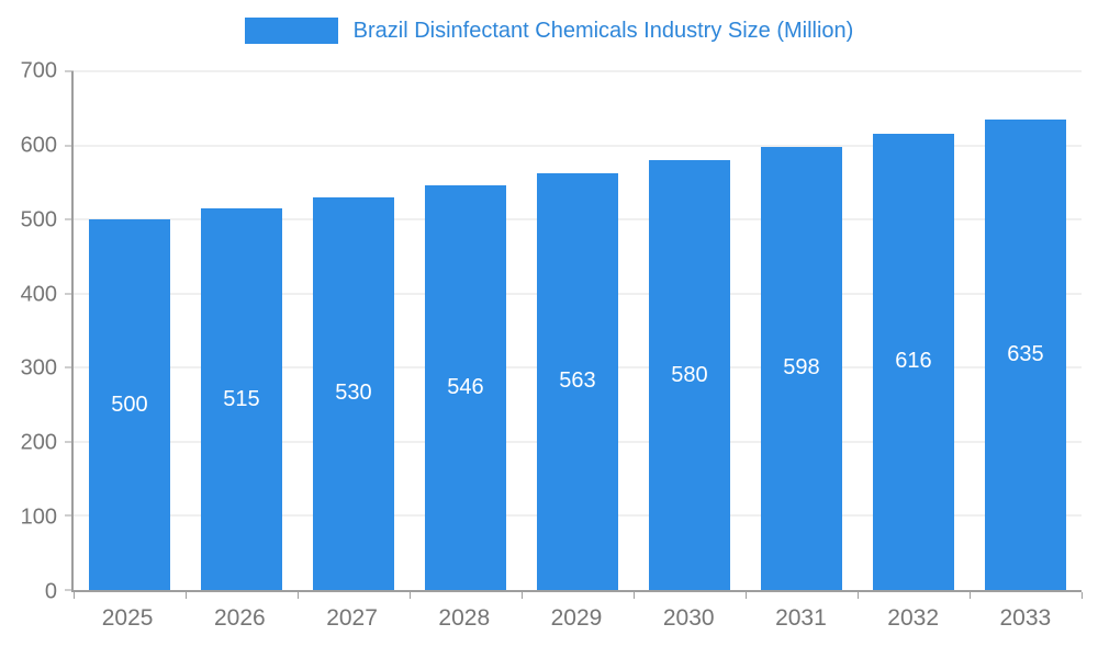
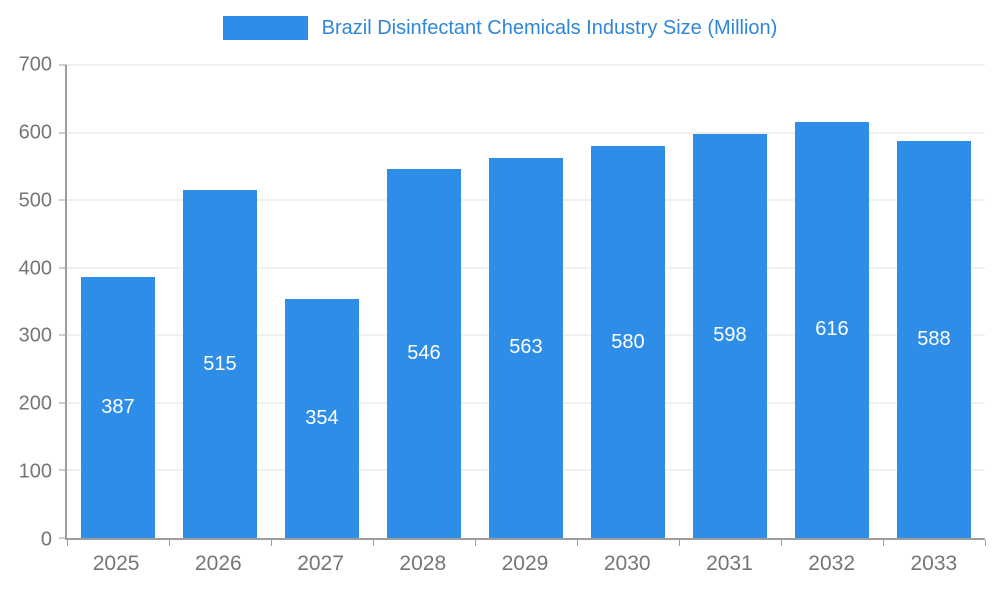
2025: 500 -> 387
2027: 530 -> 354
2033: 635 -> 588
